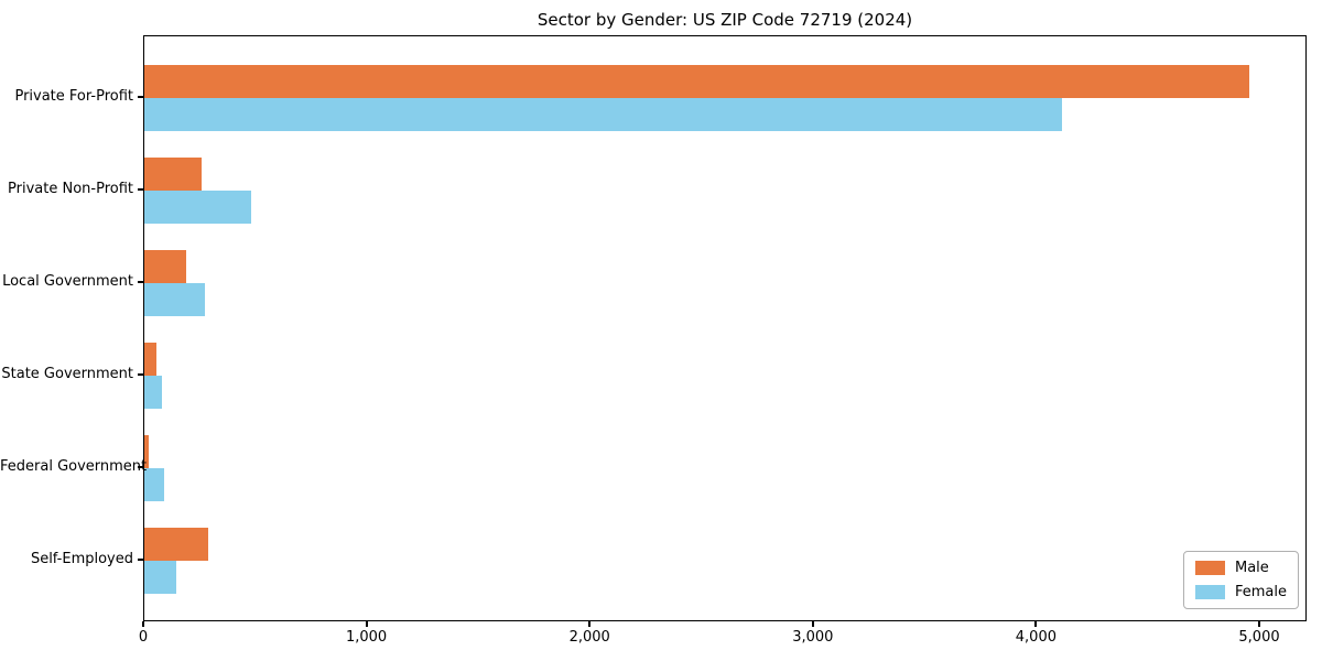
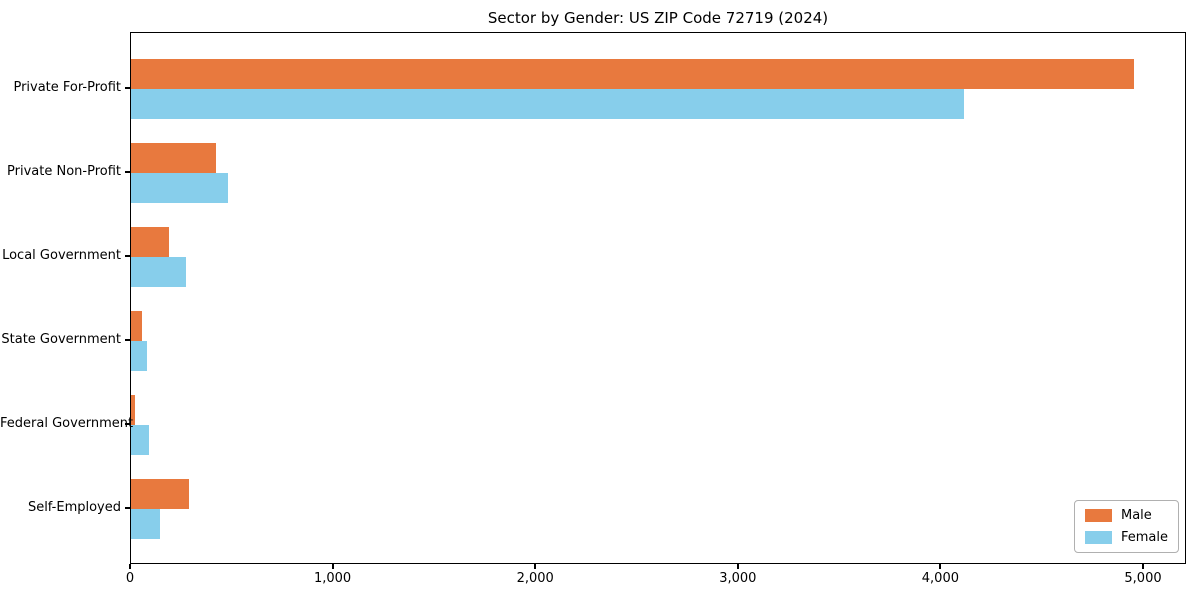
Male/Private Non-Profit: 260 -> 420
